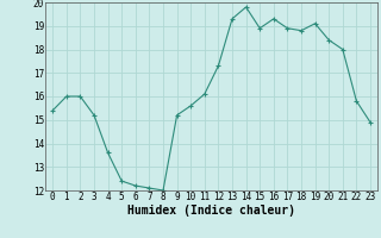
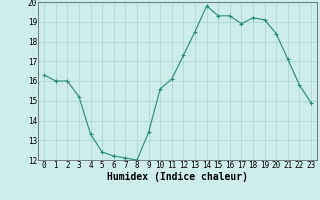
0: 15.4 -> 16.3
4: 13.6 -> 13.3
9: 15.2 -> 13.4
13: 19.3 -> 18.5
15: 18.9 -> 19.3
18: 18.8 -> 19.2
21: 18.0 -> 17.1
